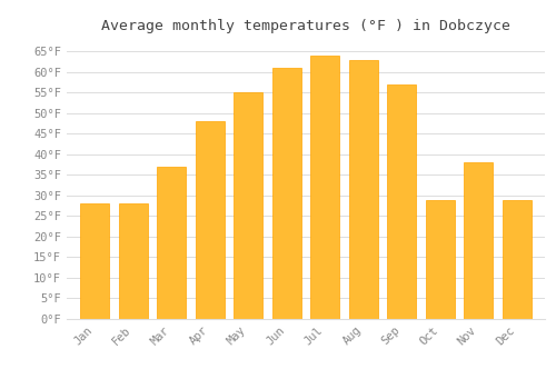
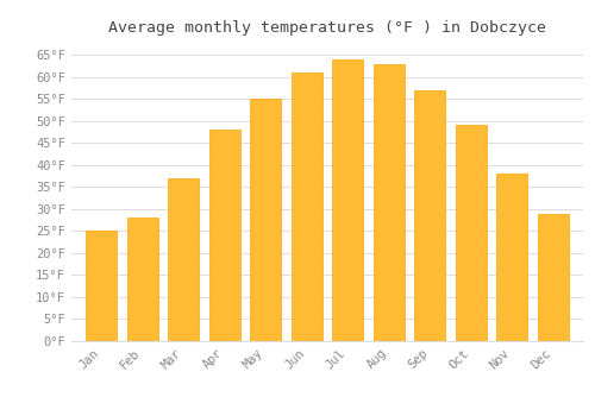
Jan: 28°F -> 25°F
Oct: 29°F -> 49°F
